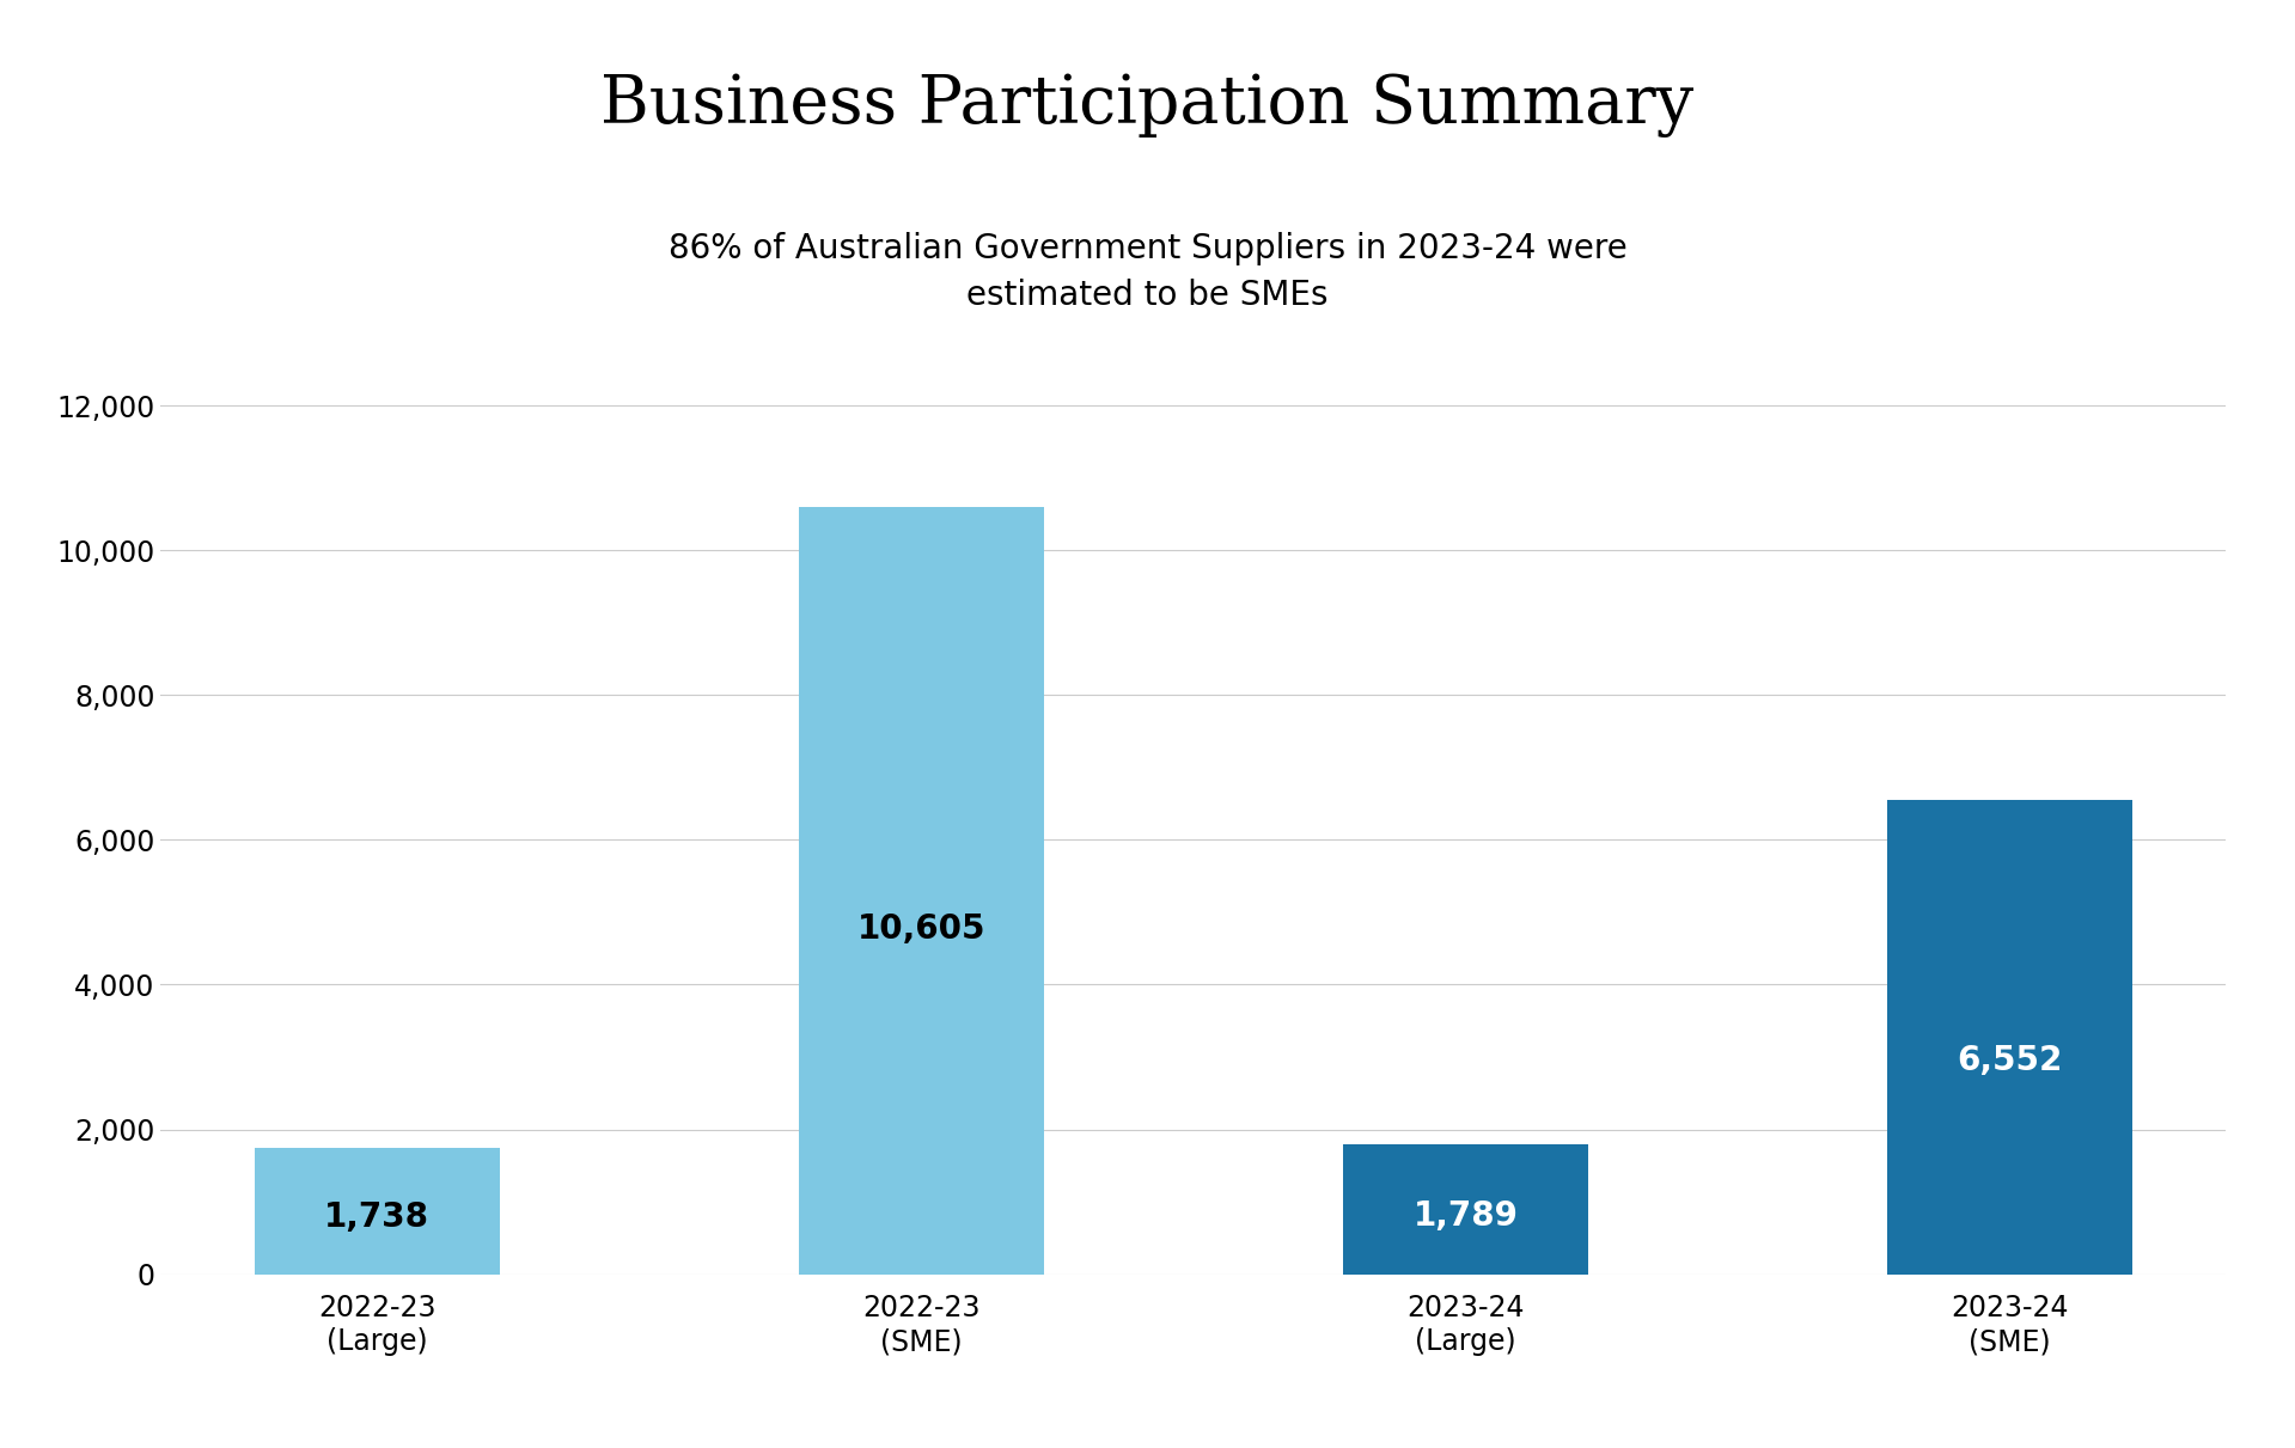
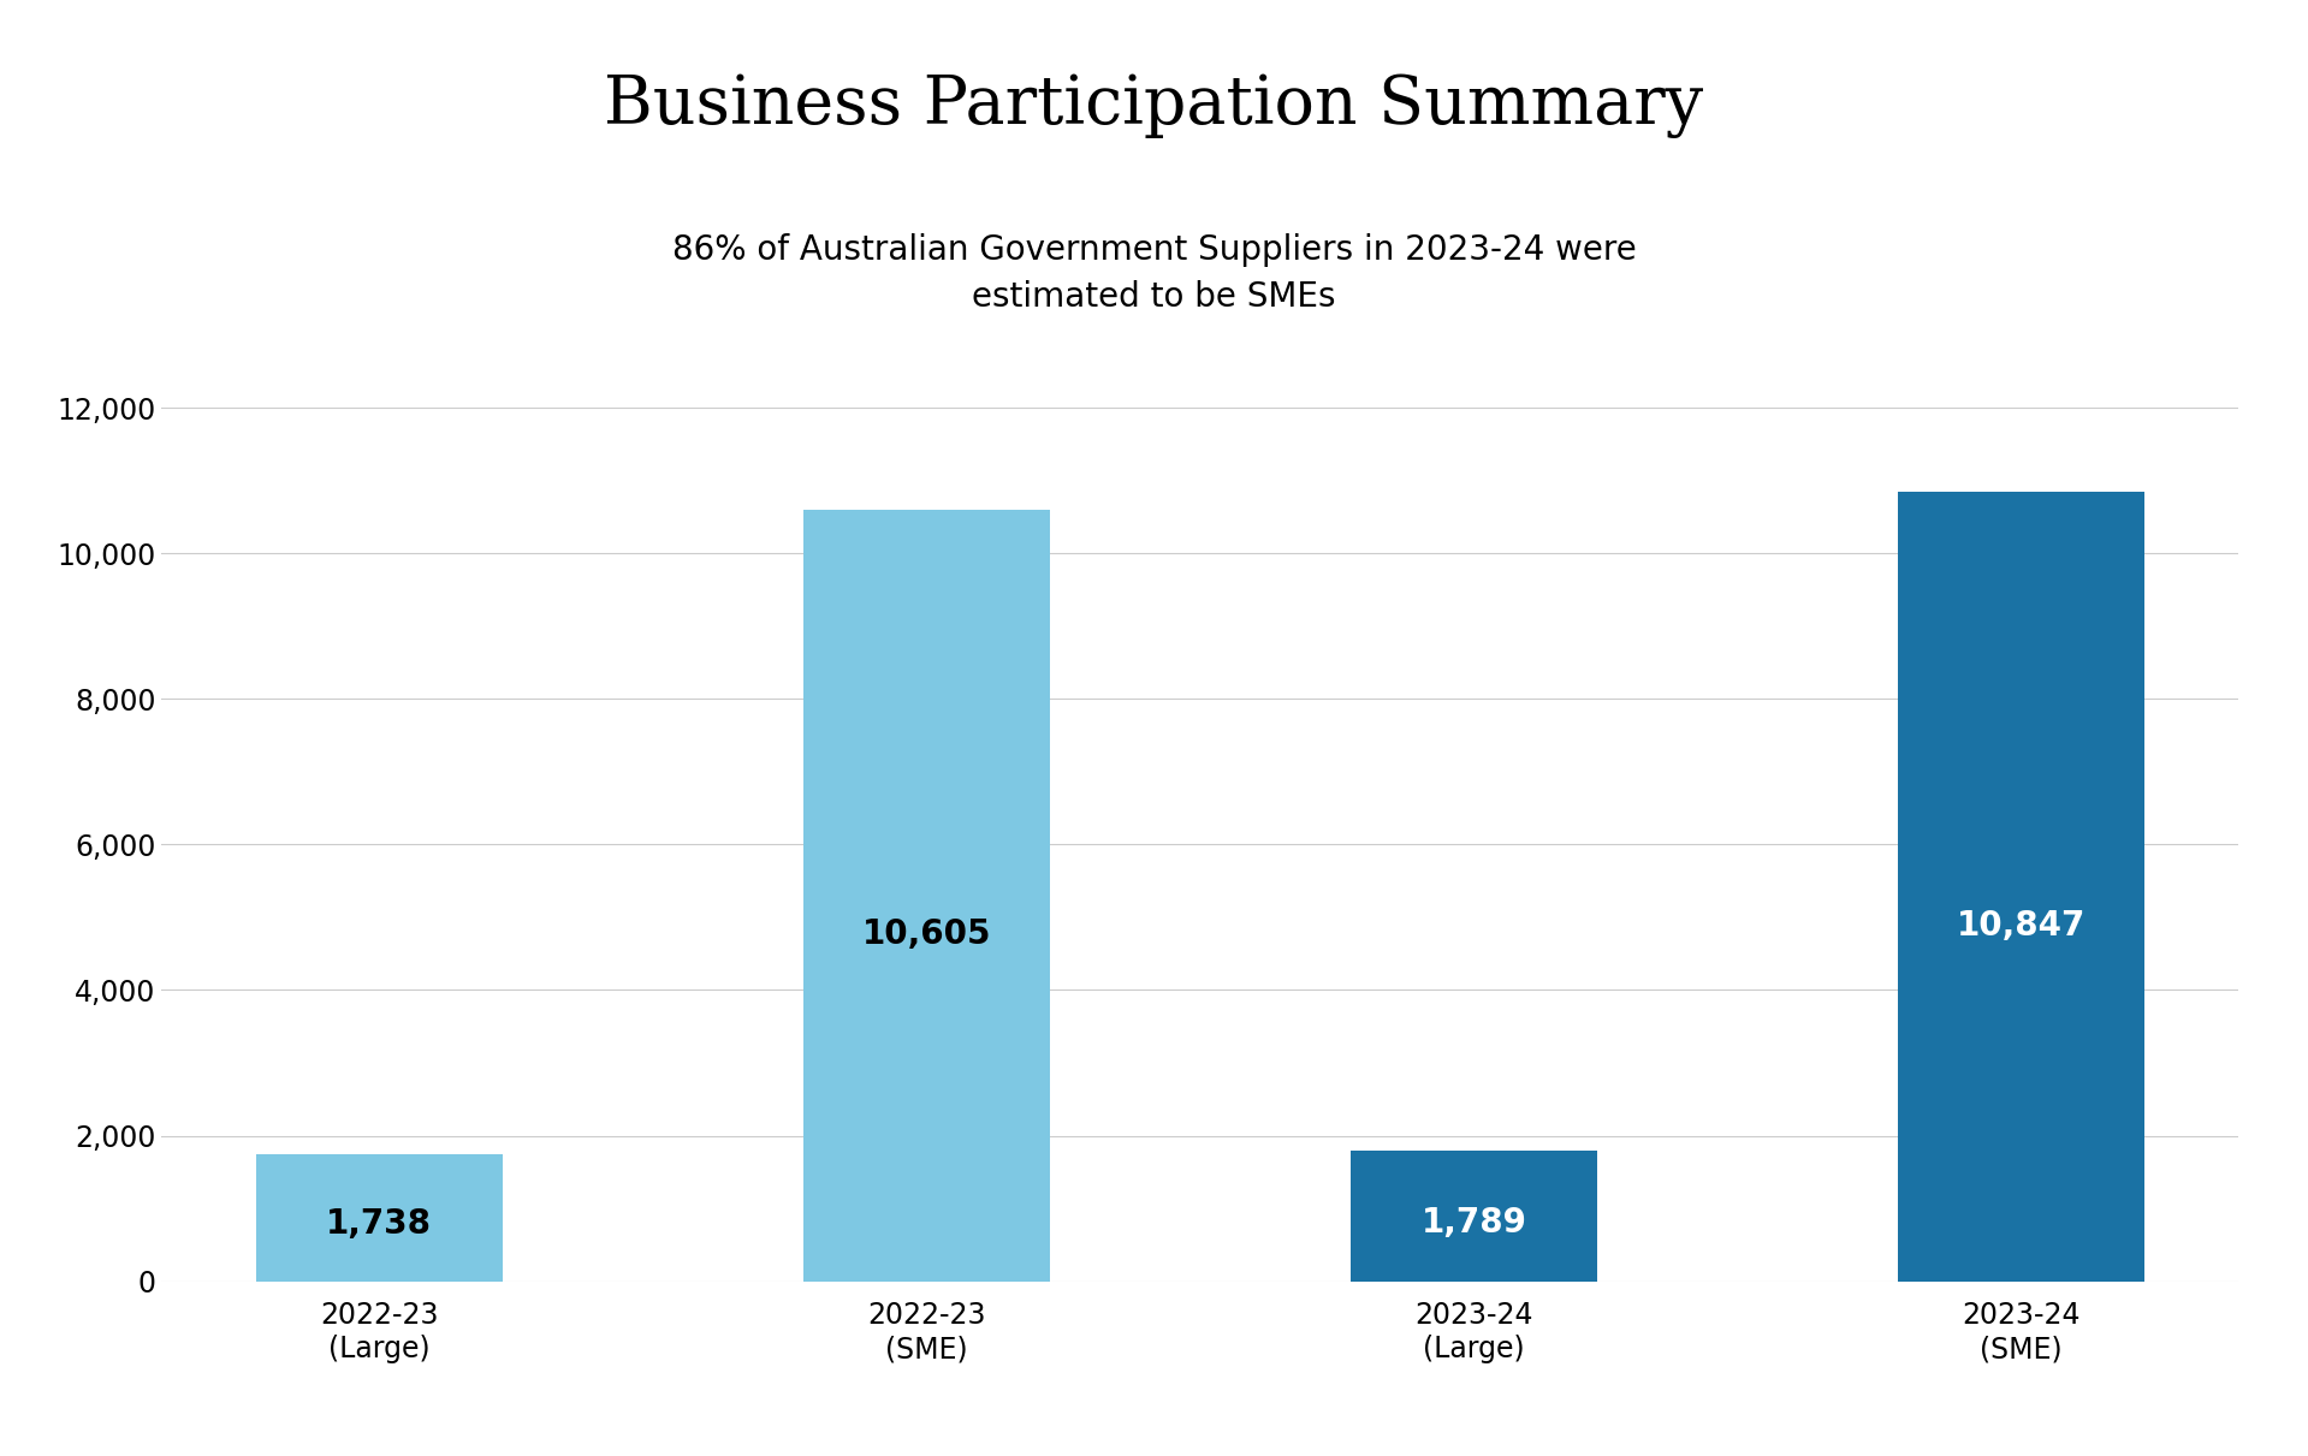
2023-24 (SME): 6,552 -> 10,847
